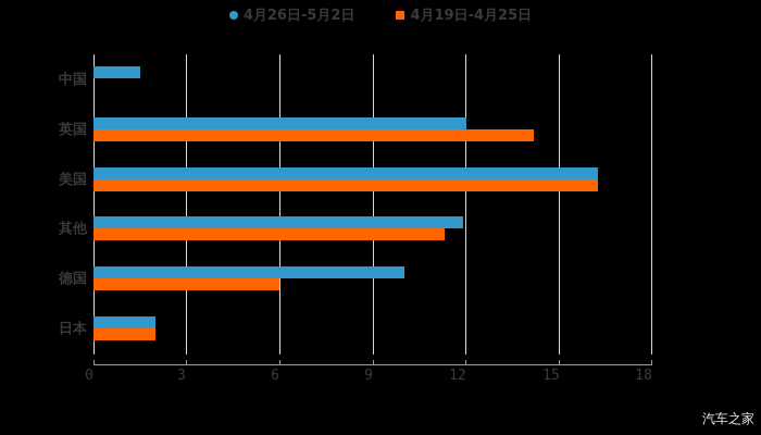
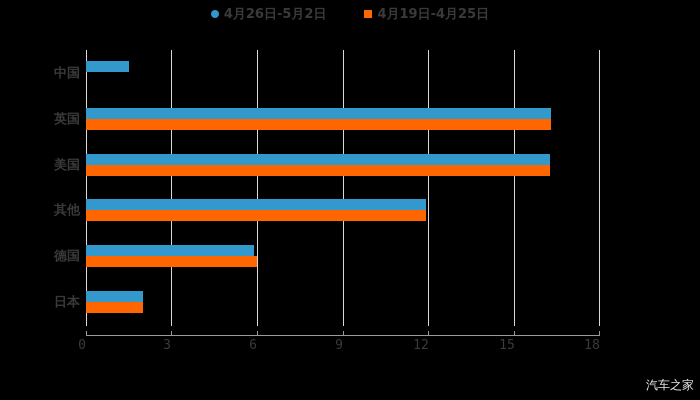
4月26日-5月2日/英国: 12.0 -> 16.3
4月19日-4月25日/英国: 14.2 -> 16.3
4月19日-4月25日/其他: 11.3 -> 11.9
4月26日-5月2日/德国: 10.0 -> 5.9
